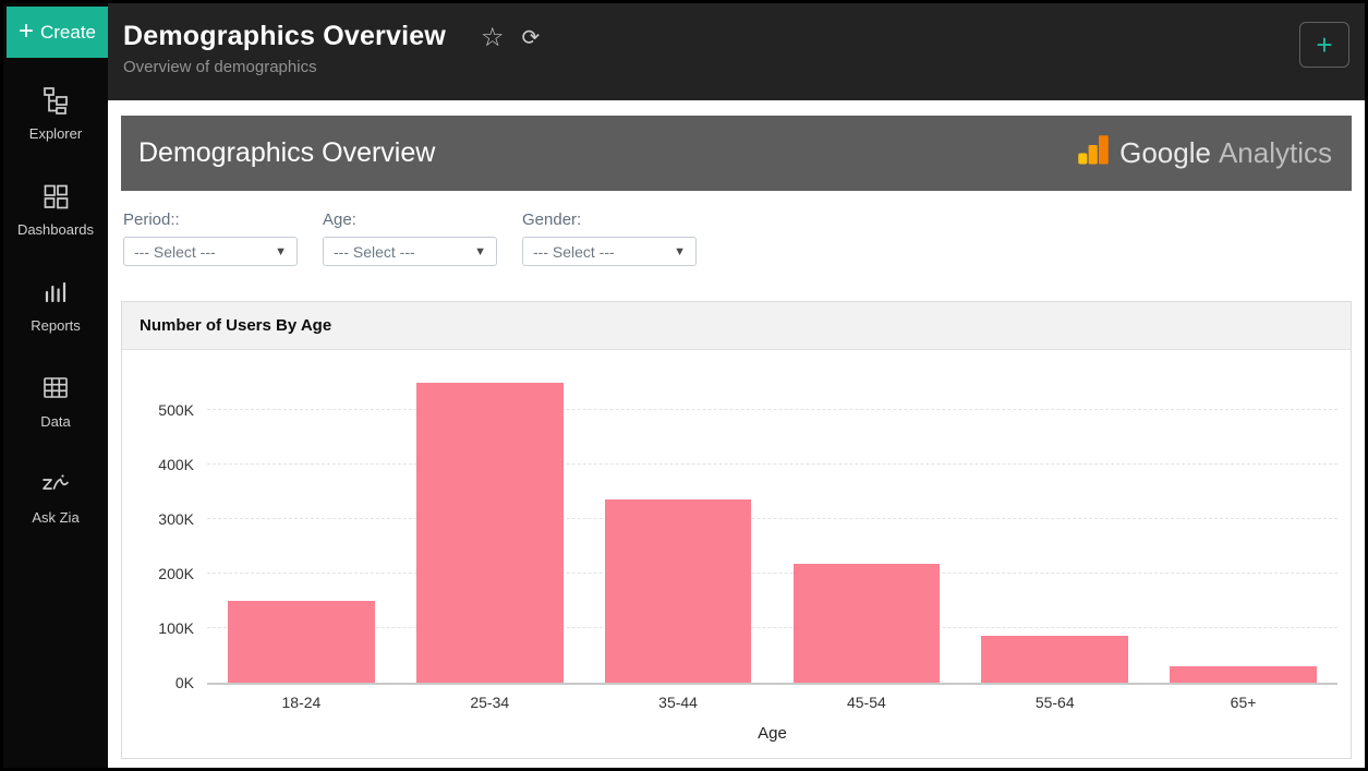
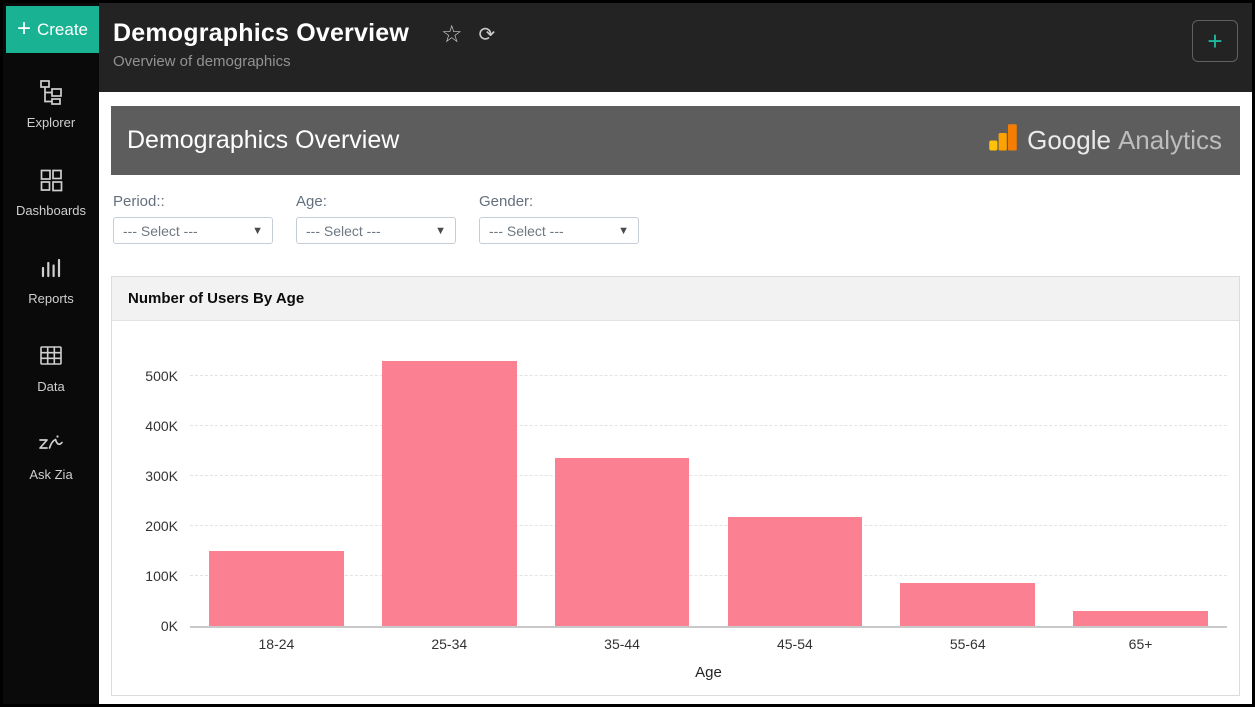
25-34: 550K -> 530K
